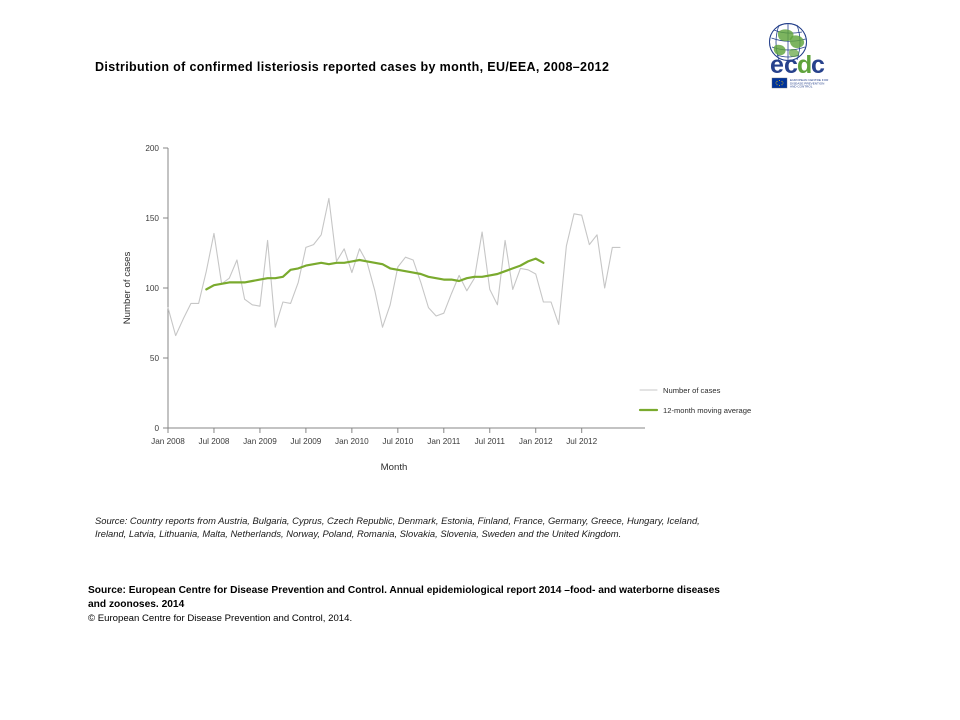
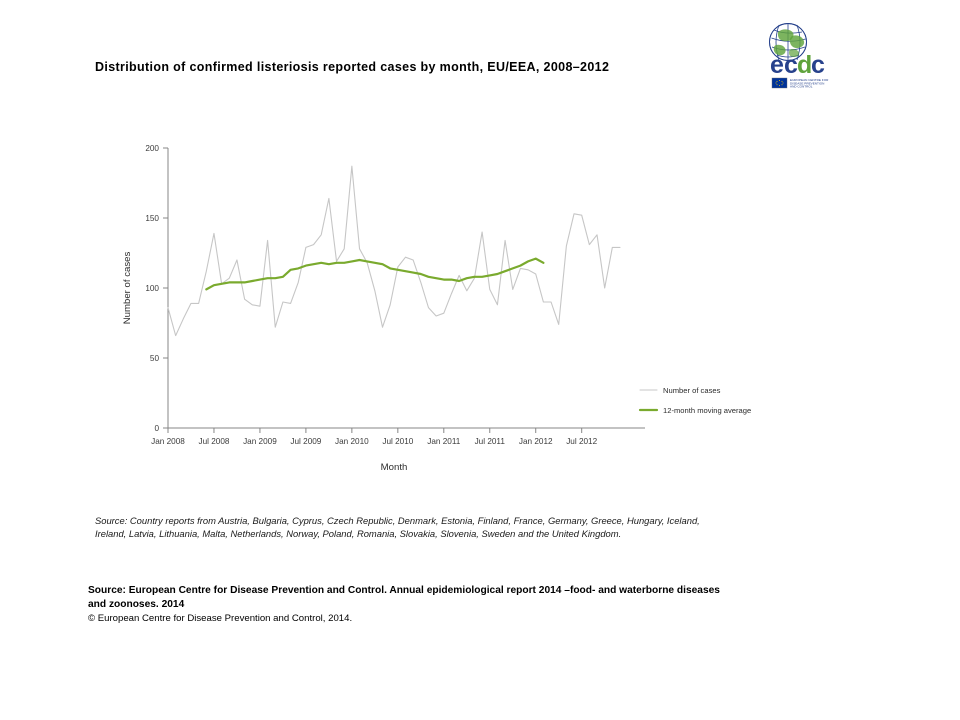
Number of cases/Jan 2010: 111 -> 187
